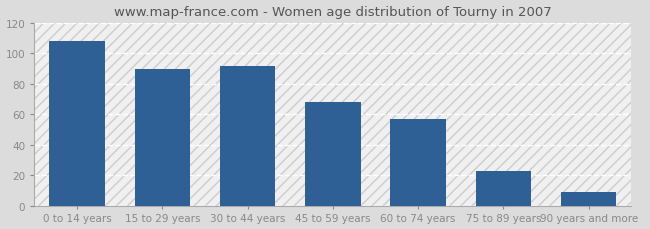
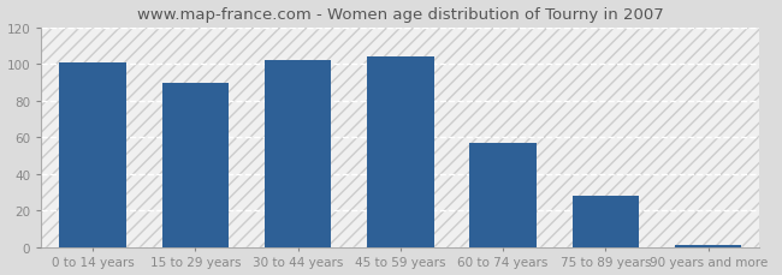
0 to 14 years: 108 -> 101
30 to 44 years: 92 -> 102
45 to 59 years: 68 -> 104
75 to 89 years: 23 -> 28
90 years and more: 9 -> 1
